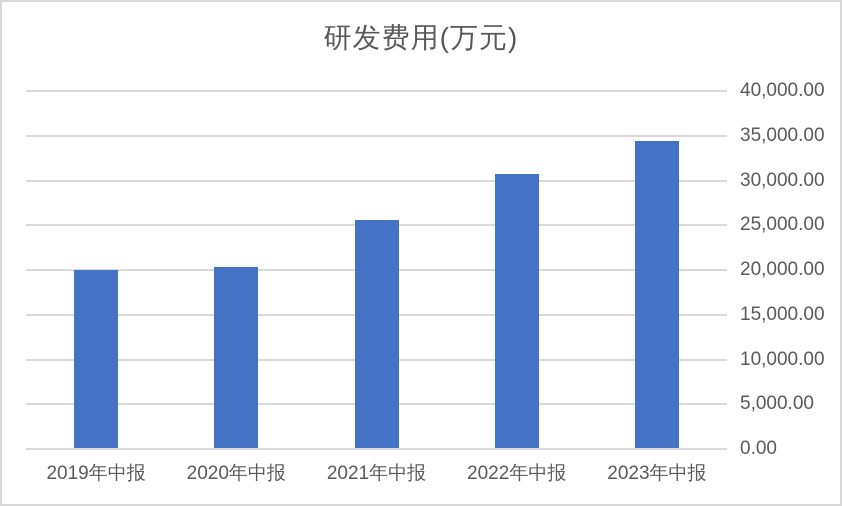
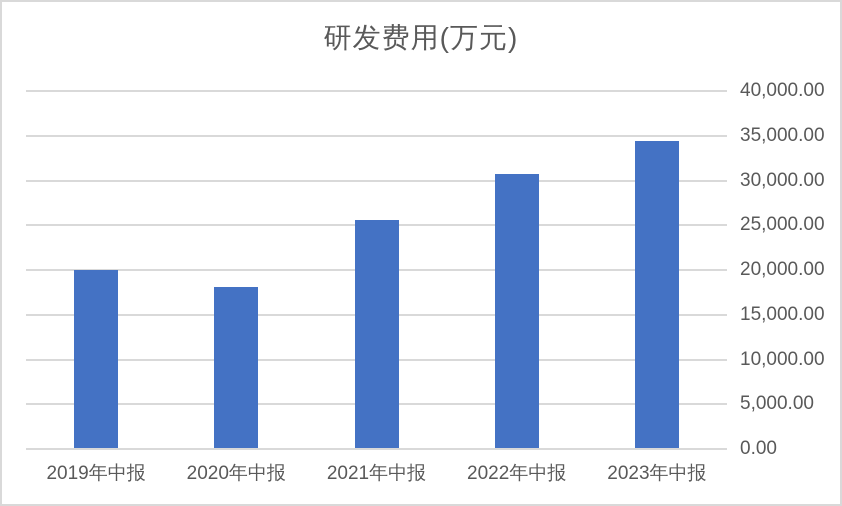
2020年中报: 20000 -> 18000
